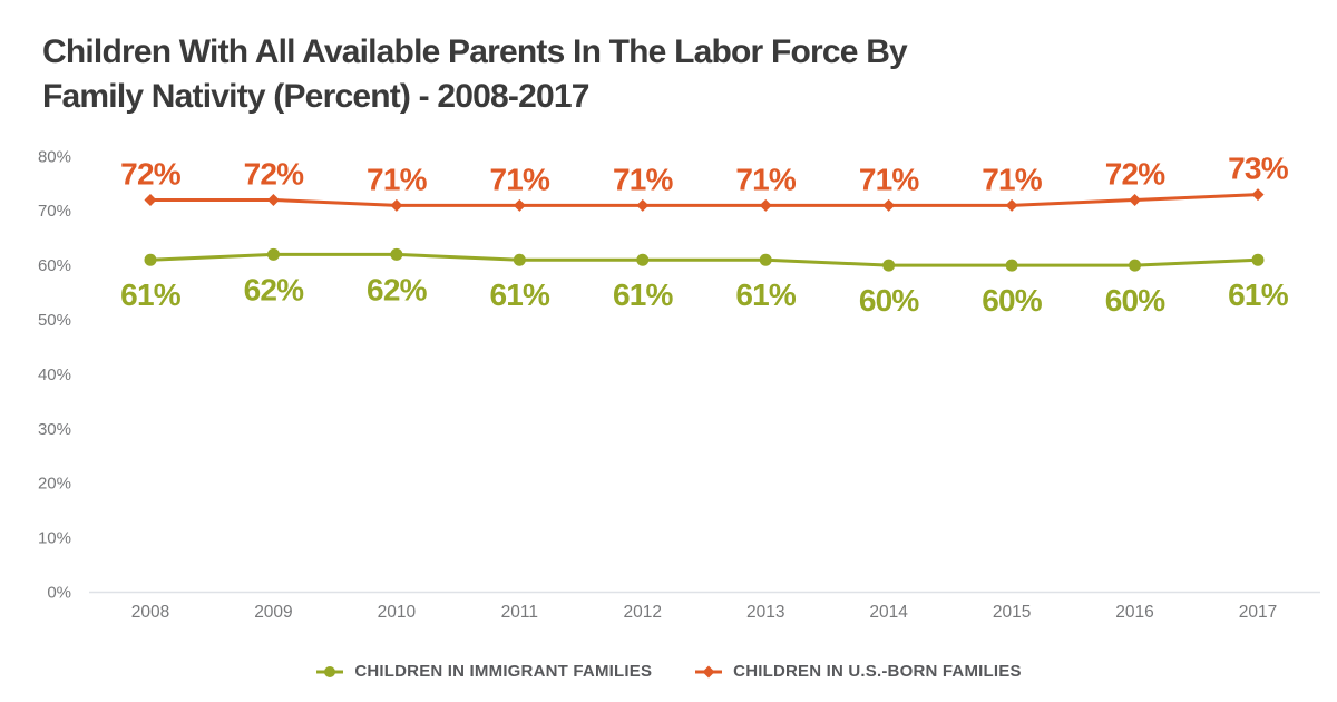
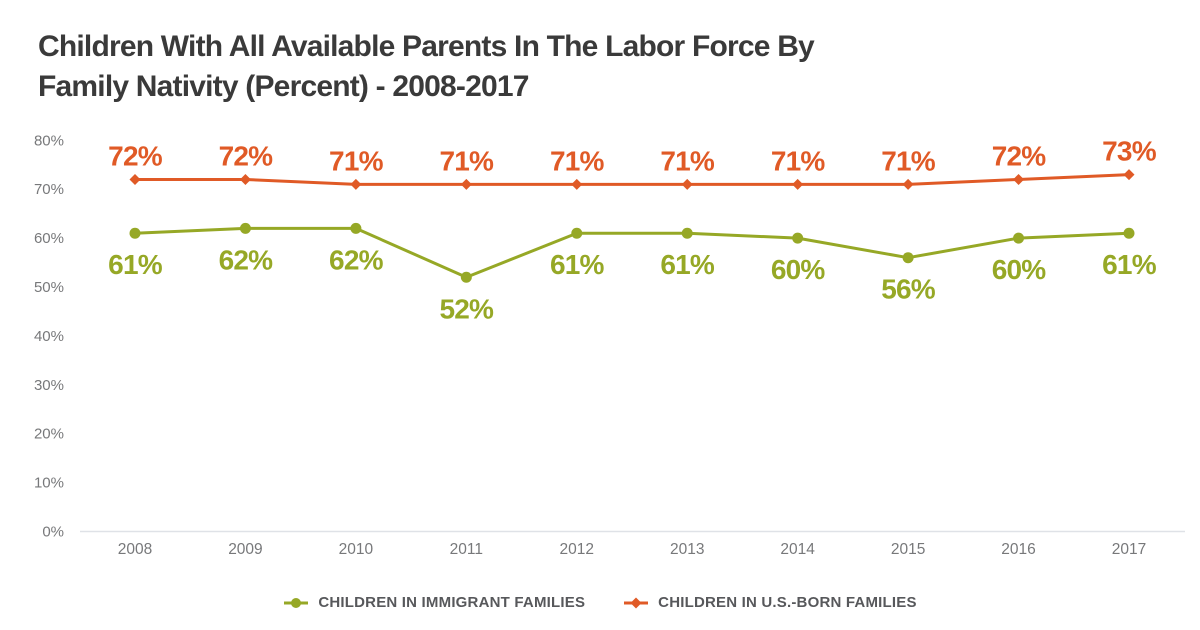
CHILDREN IN IMMIGRANT FAMILIES/2011: 61% -> 52%
CHILDREN IN IMMIGRANT FAMILIES/2015: 60% -> 56%
